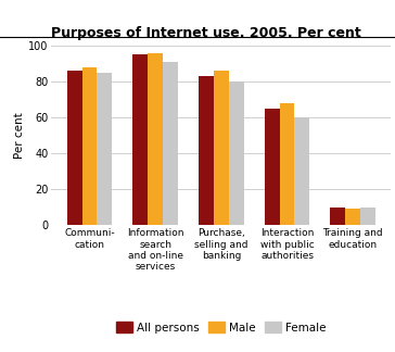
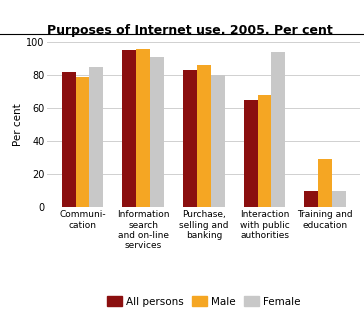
All persons/Communi- cation: 86 -> 82
Male/Communi- cation: 88 -> 79
Female/Interaction with public authorities: 60 -> 94
Male/Training and education: 9 -> 29
